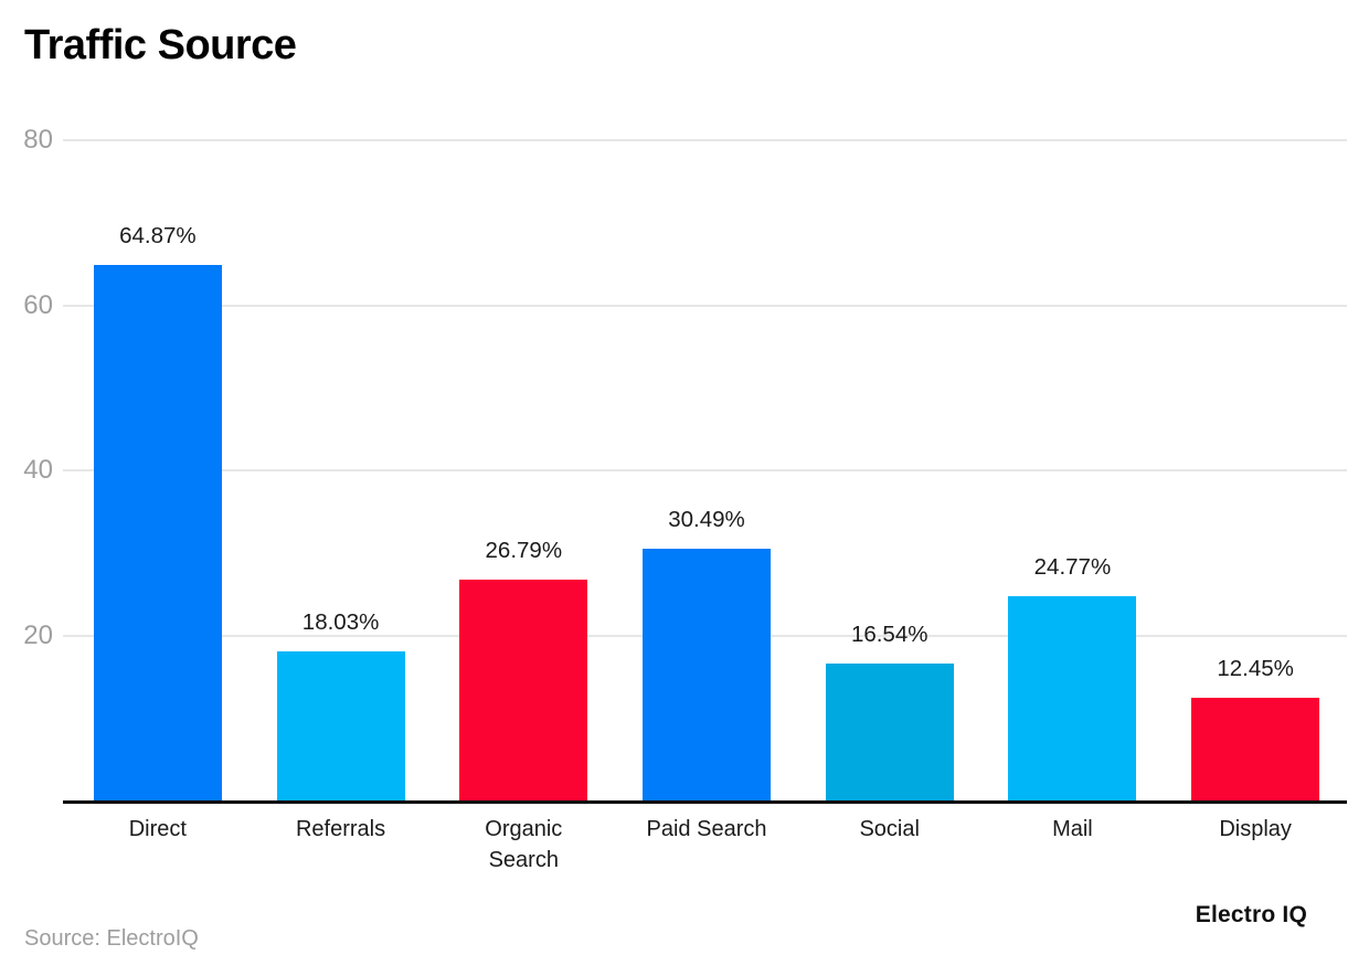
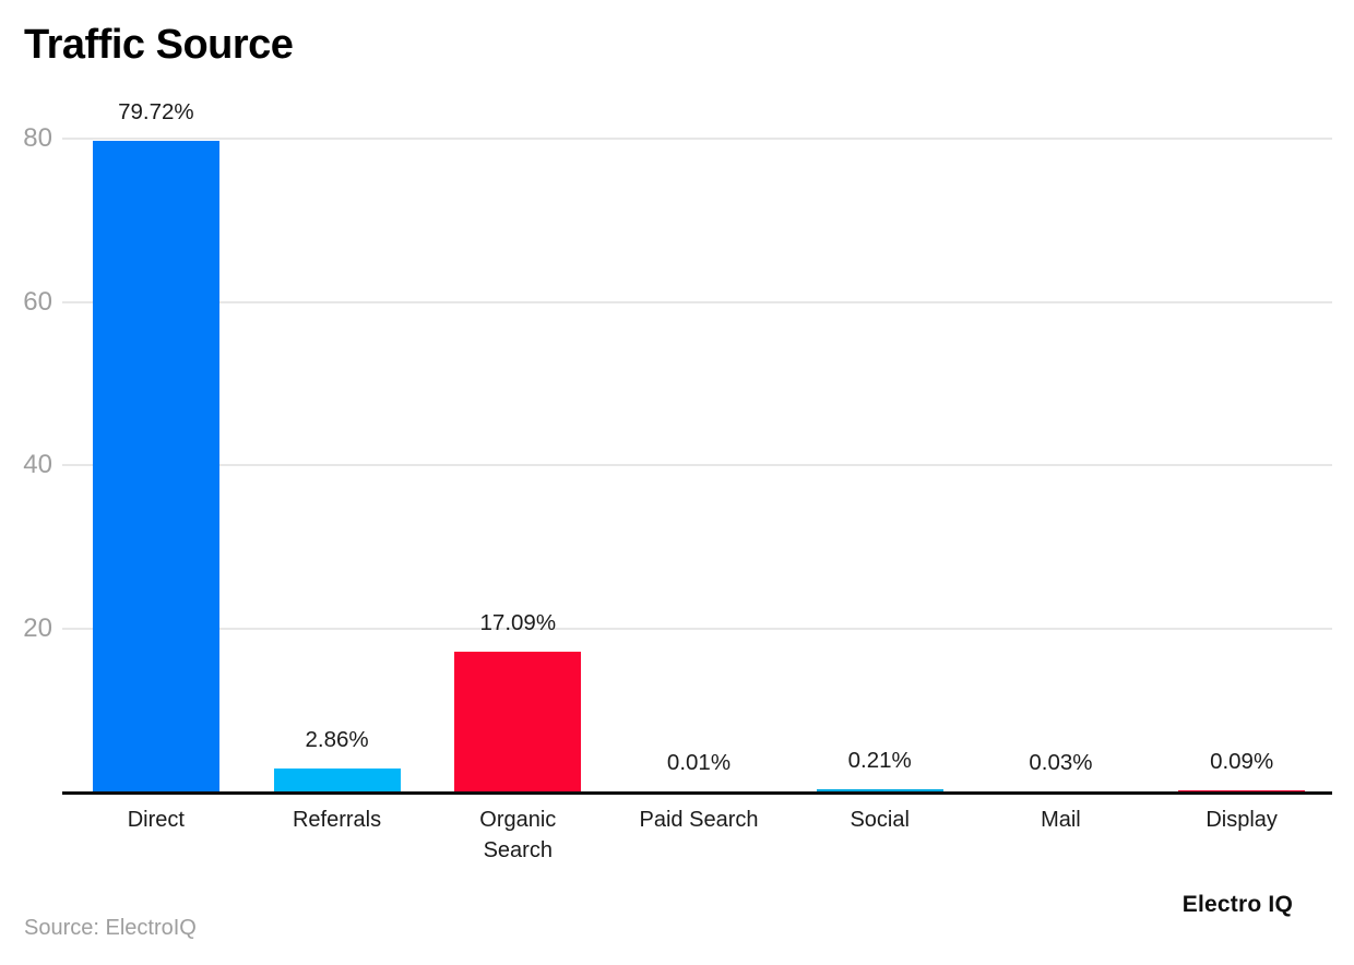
Direct: 64.87% -> 79.72%
Referrals: 18.03% -> 2.86%
Organic Search: 26.79% -> 17.09%
Paid Search: 30.49% -> 0.01%
Social: 16.54% -> 0.21%
Mail: 24.77% -> 0.03%
Display: 12.45% -> 0.09%
